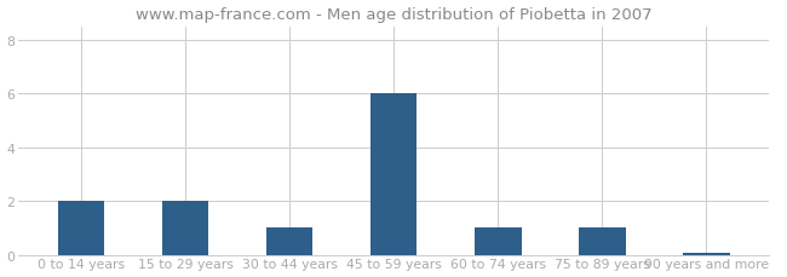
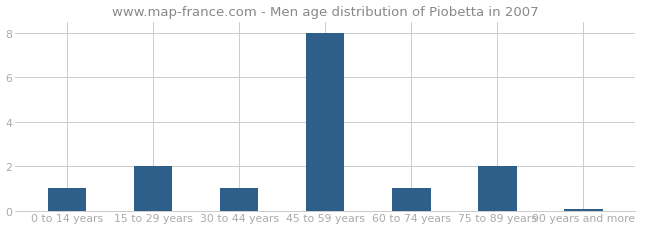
0 to 14 years: 2.00 -> 1.00
45 to 59 years: 6.00 -> 8.00
75 to 89 years: 1.00 -> 2.00
